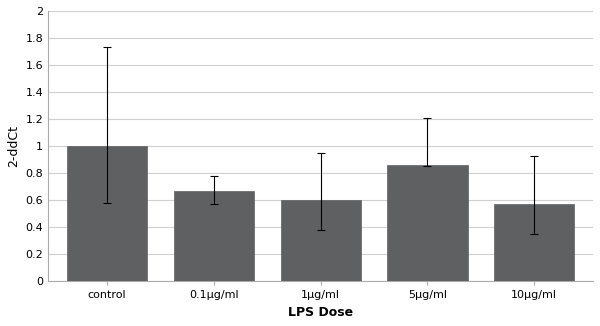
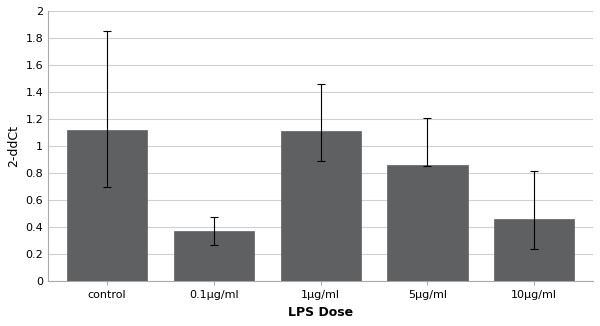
control: 1.00 -> 1.12
0.1μg/ml: 0.67 -> 0.37
1μg/ml: 0.60 -> 1.11
10μg/ml: 0.57 -> 0.46
